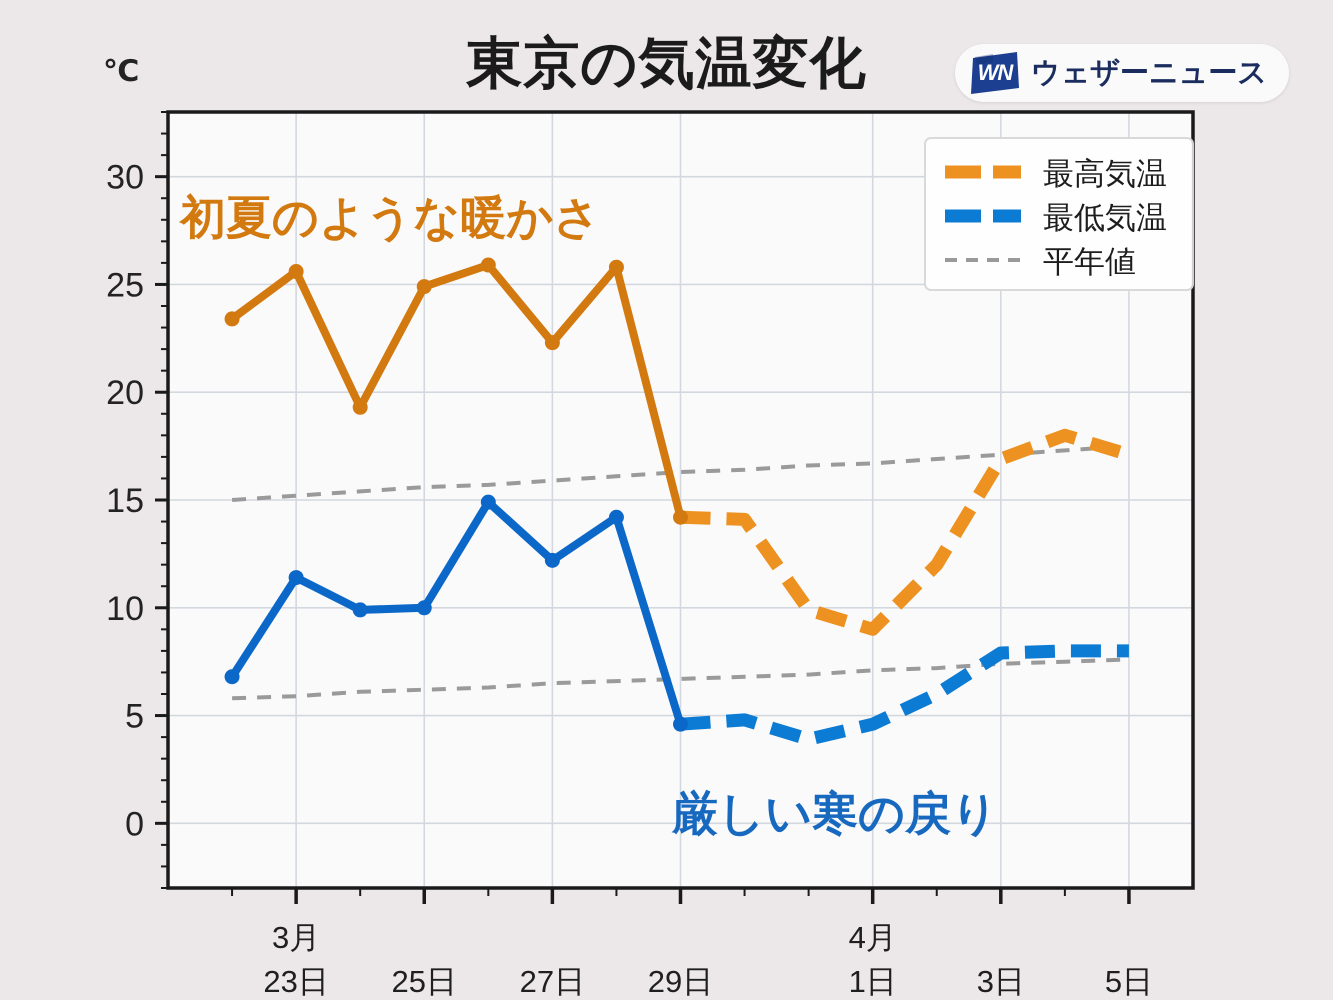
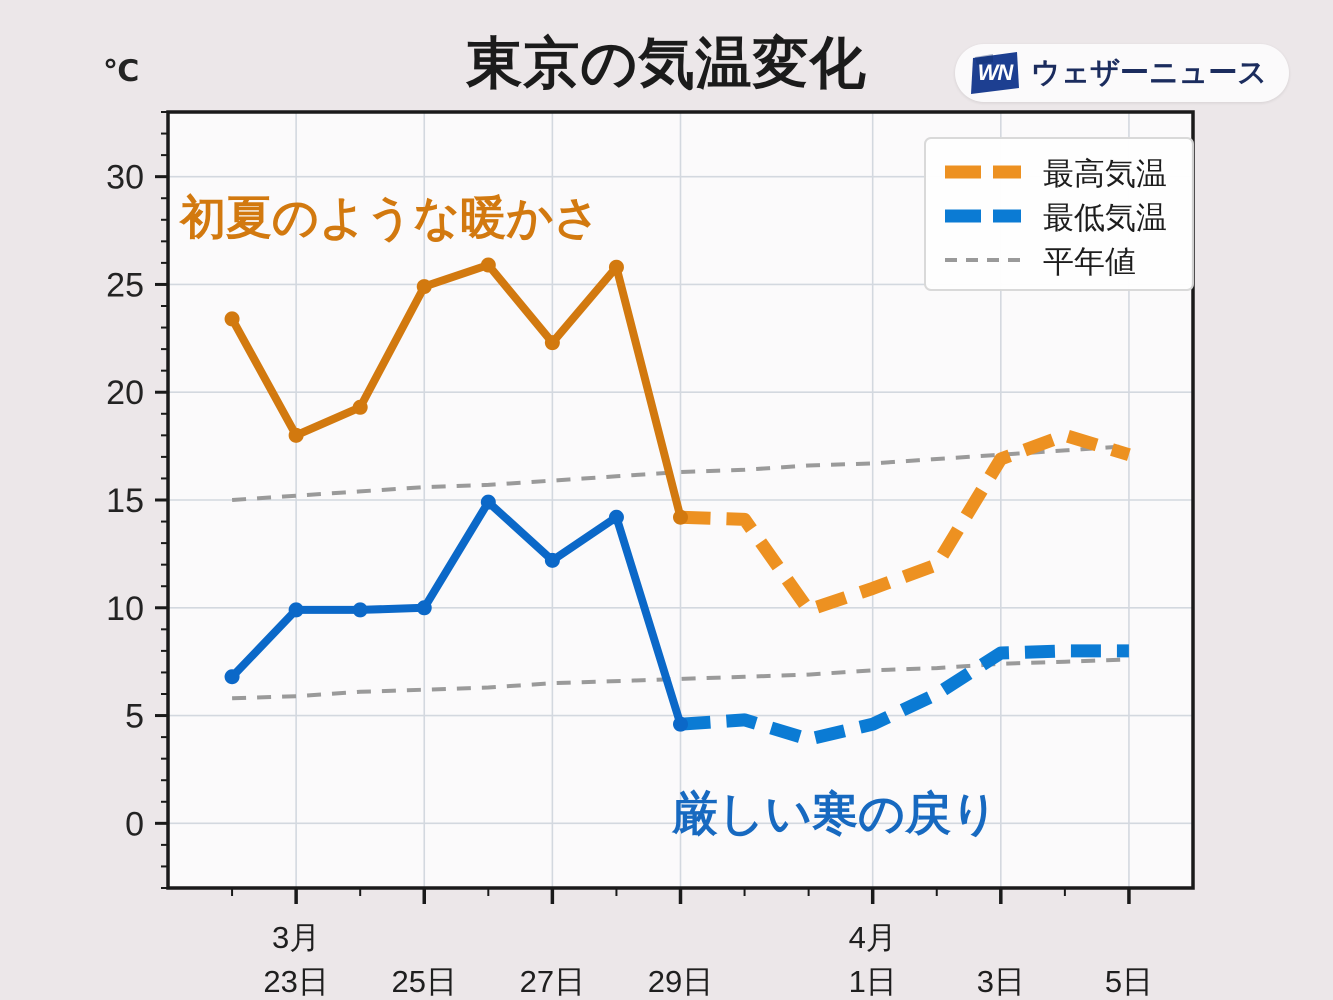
最高気温/3月23日: 25.6 -> 18.0
最低気温/3月23日: 11.4 -> 9.9
最高気温/4月1日: 9.0 -> 10.9
